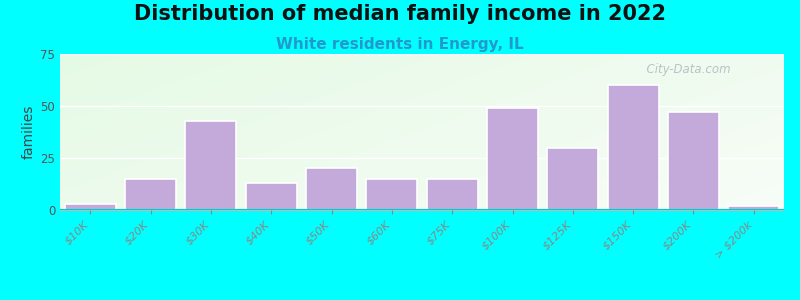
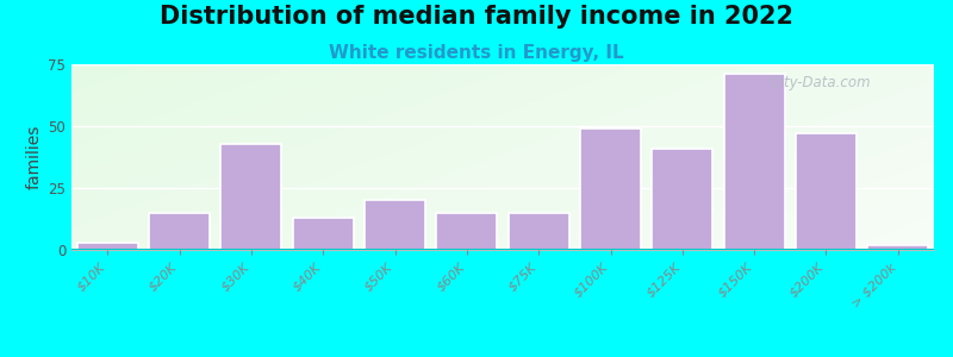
$125K: 30 -> 41
$150K: 60 -> 71
